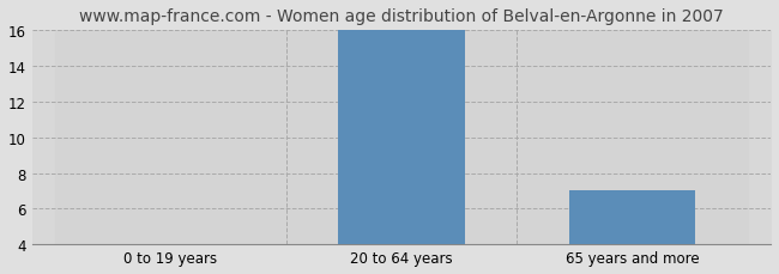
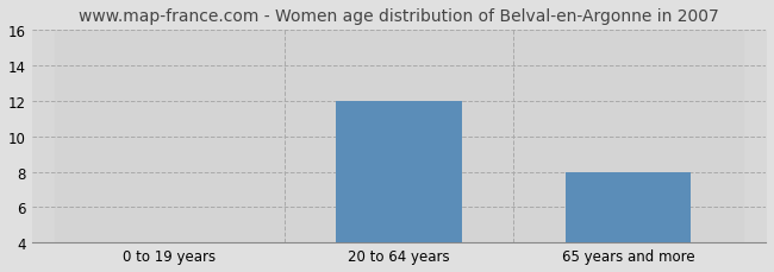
20 to 64 years: 16 -> 12
65 years and more: 7 -> 8
